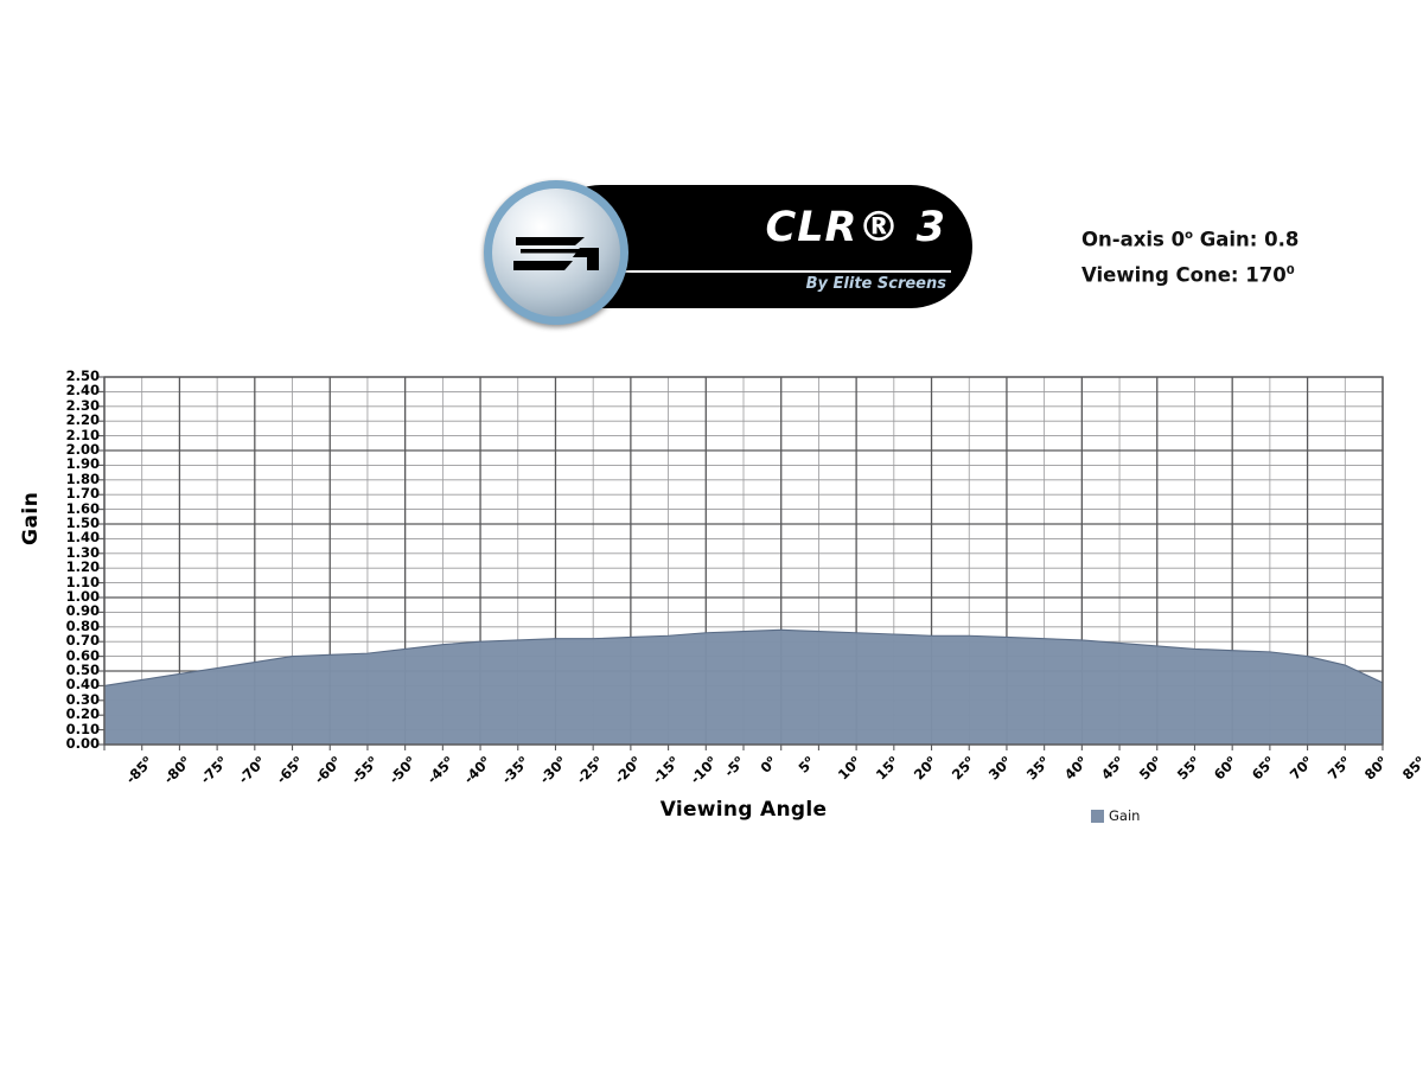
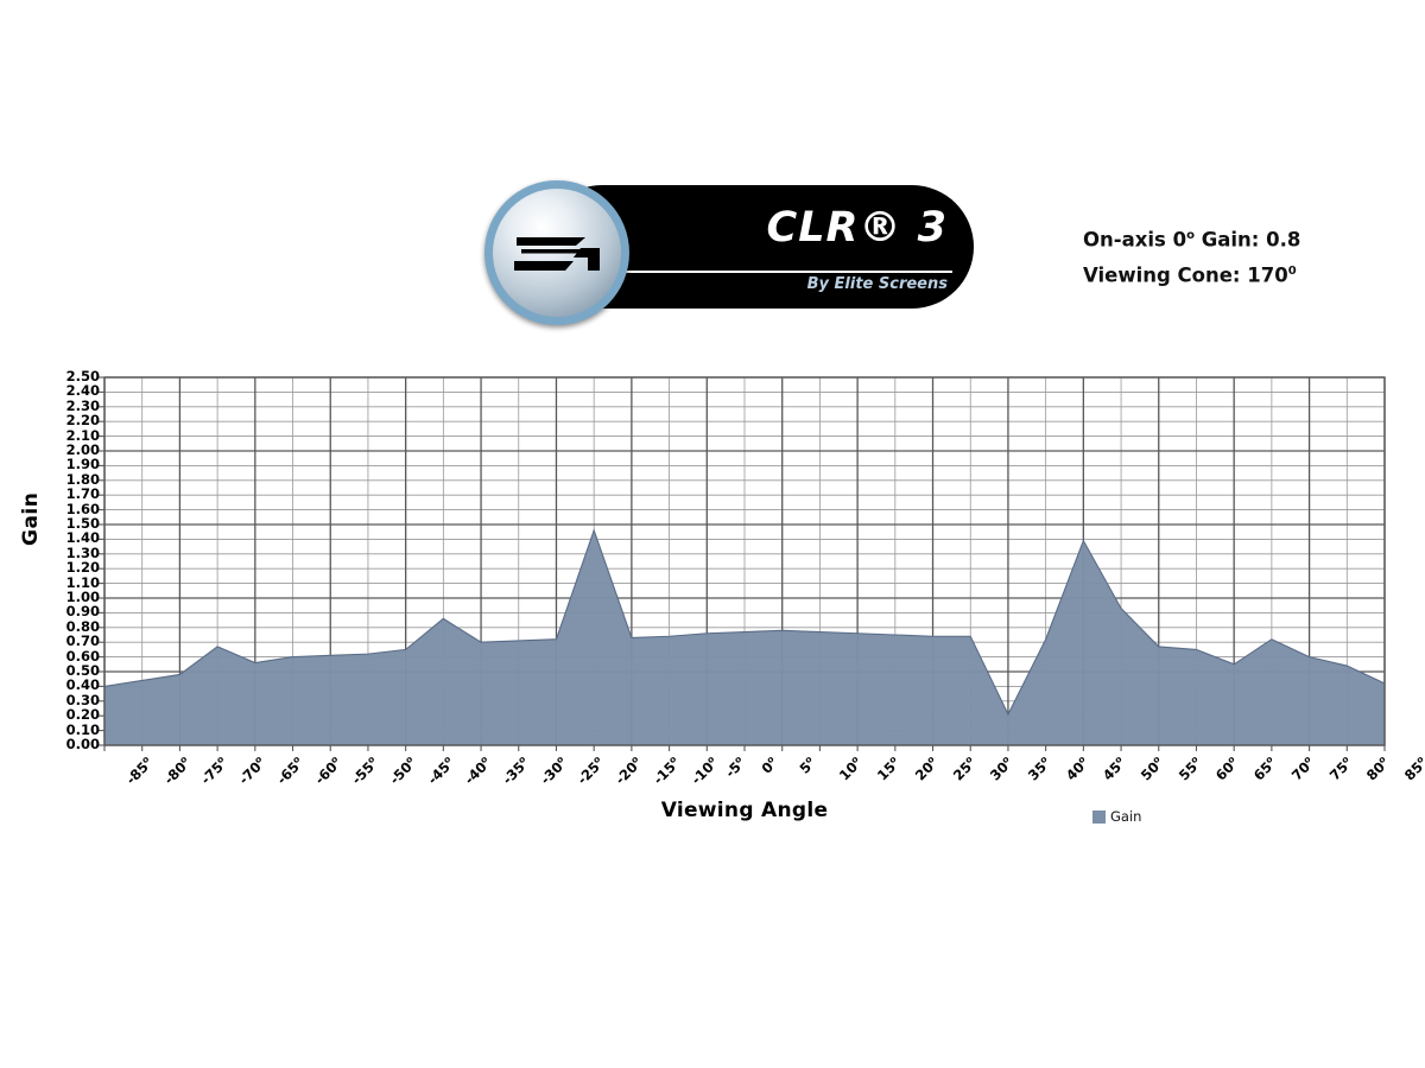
-70: 0.52 -> 0.67
-40: 0.68 -> 0.86
-20: 0.72 -> 1.46
35: 0.73 -> 0.21
45: 0.71 -> 1.39
50: 0.69 -> 0.93
65: 0.64 -> 0.55
70: 0.63 -> 0.72
